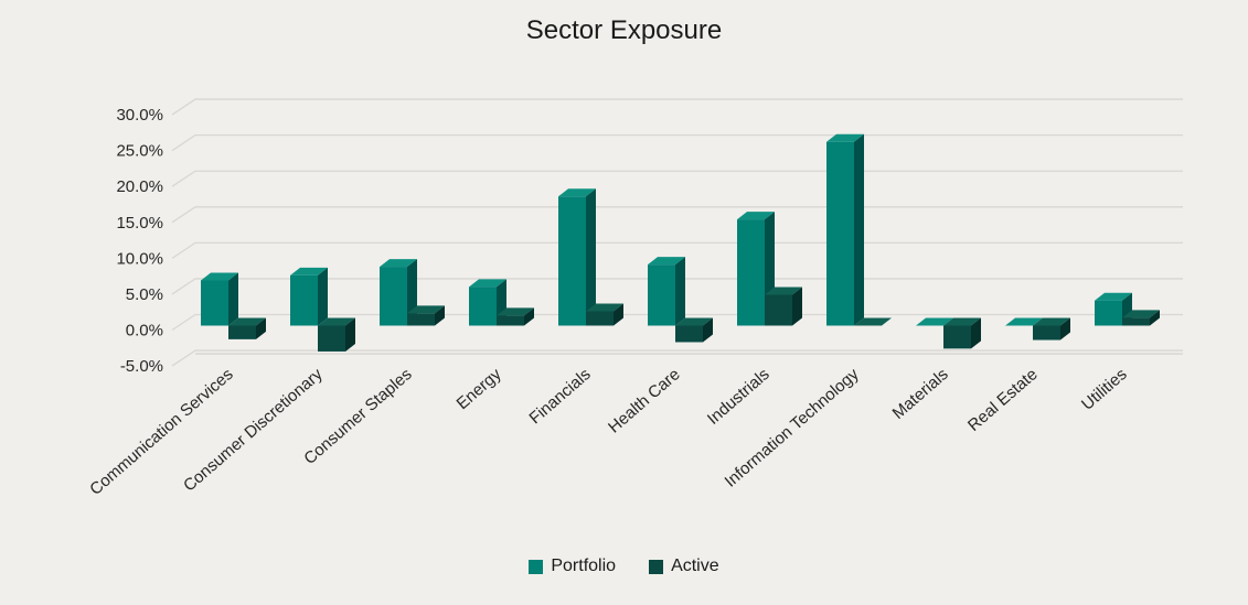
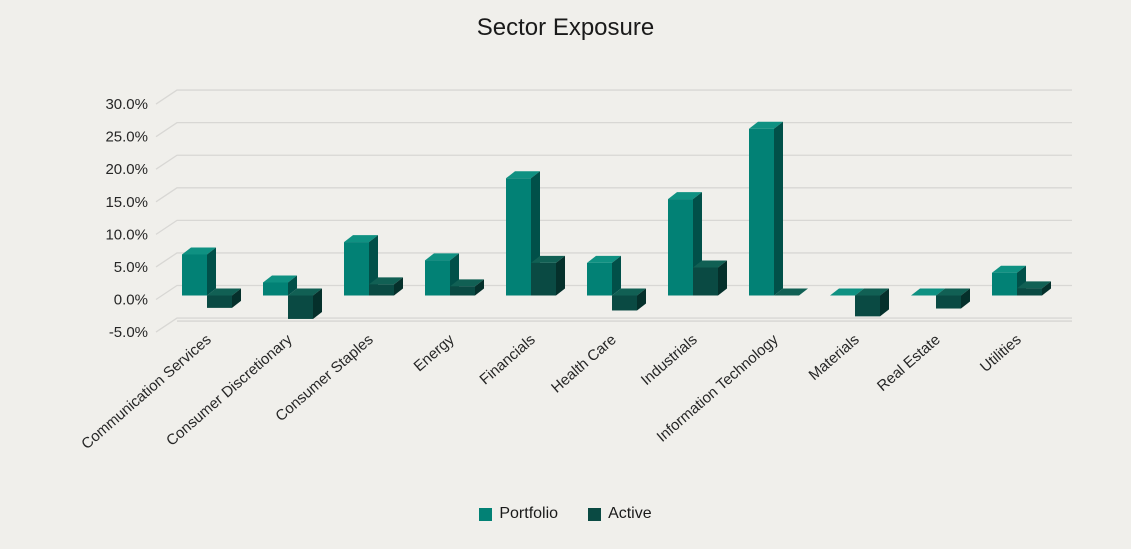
Portfolio/Consumer Discretionary: 7% -> 2%
Active/Financials: 2% -> 5%
Portfolio/Health Care: 8% -> 5%
